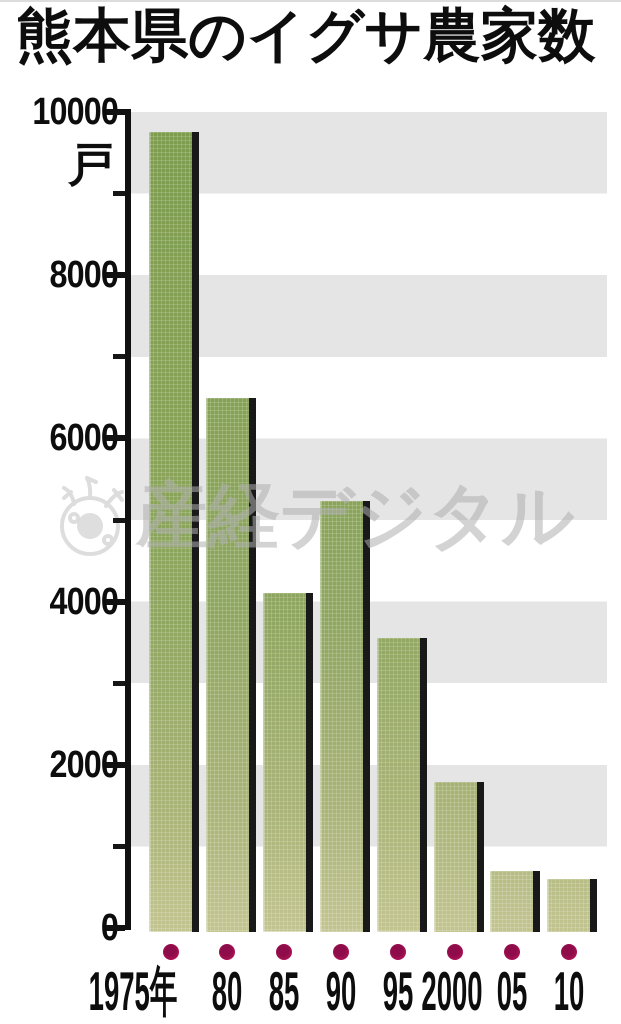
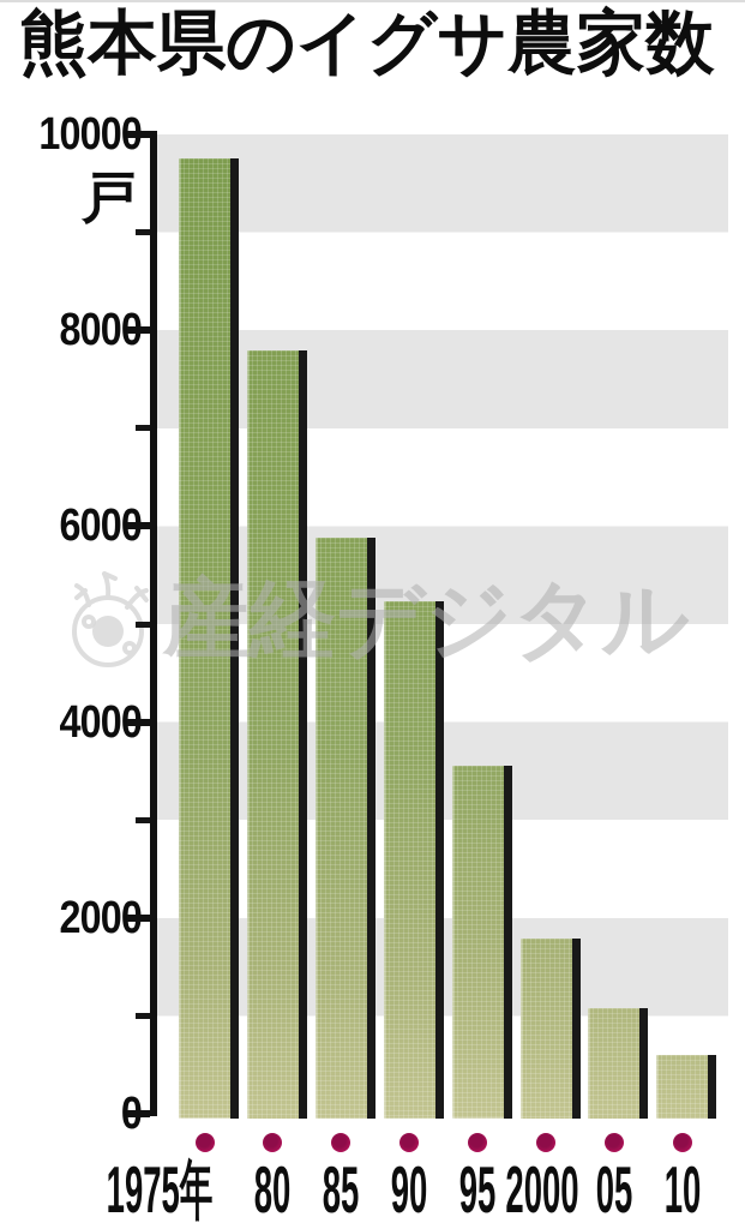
80: 6500 -> 7800
85: 4100 -> 5900
05: 700 -> 1100
